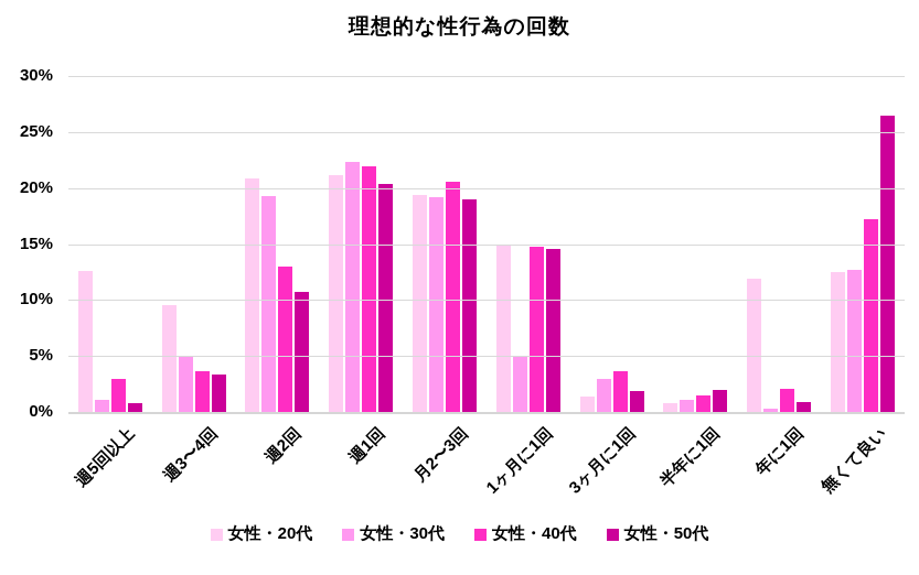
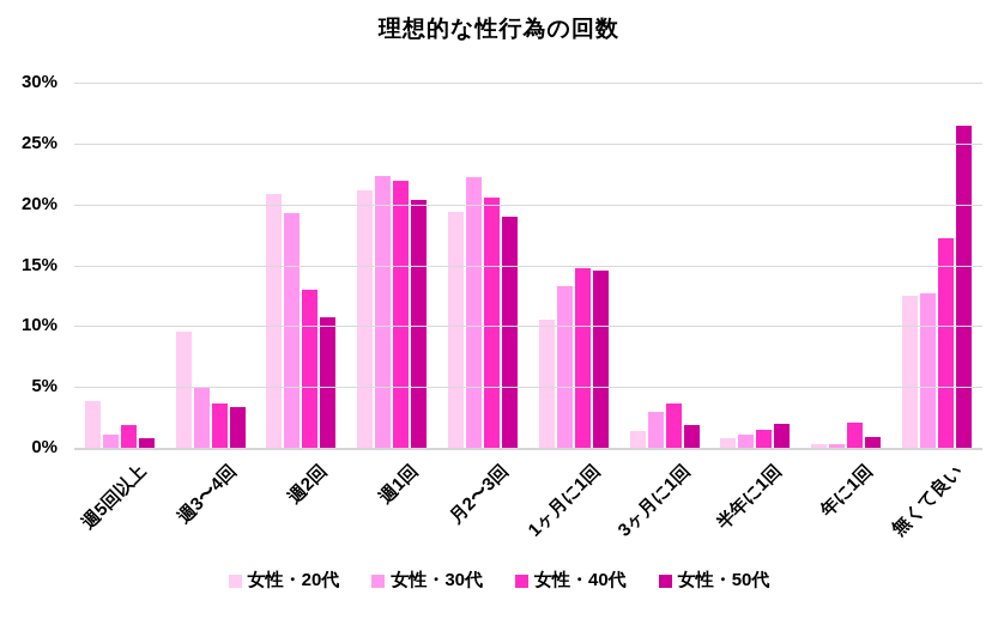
女性・20代/週5回以上: 12.6% -> 3.8%
女性・40代/週5回以上: 3.0% -> 1.9%
女性・30代/月2〜3回: 19.2% -> 22.2%
女性・20代/1ヶ月に1回: 14.9% -> 10.5%
女性・30代/1ヶ月に1回: 5.0% -> 13.3%
女性・20代/年に1回: 11.9% -> 0.3%
